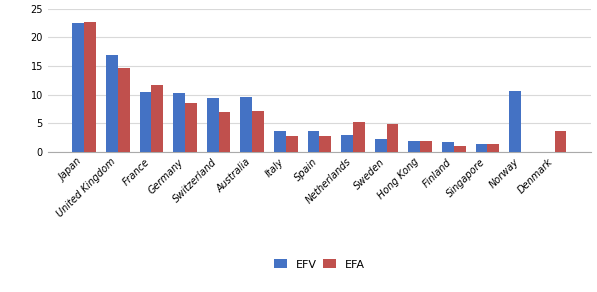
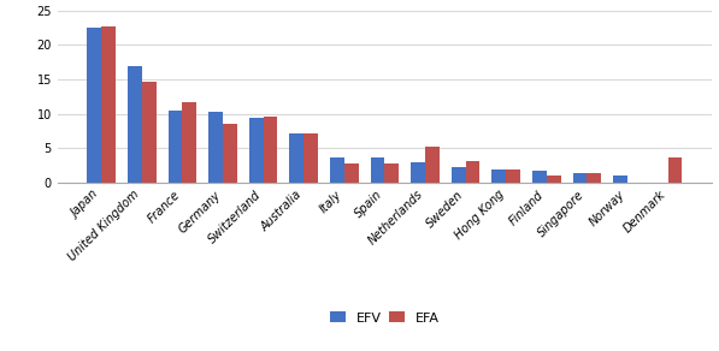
EFA/Switzerland: 7.0 -> 9.5
EFV/Australia: 9.6 -> 7.1
EFA/Sweden: 4.8 -> 3.1
EFV/Norway: 10.6 -> 1.1
